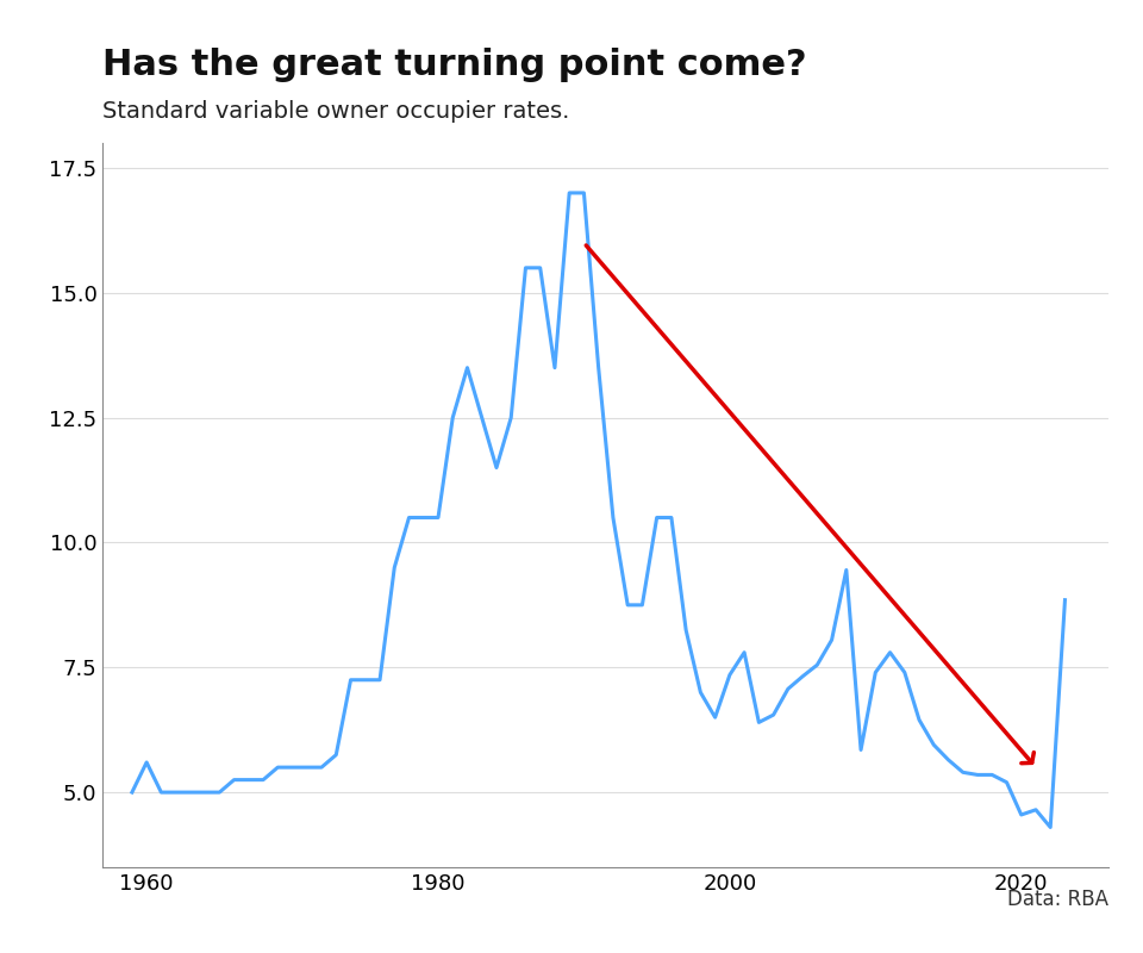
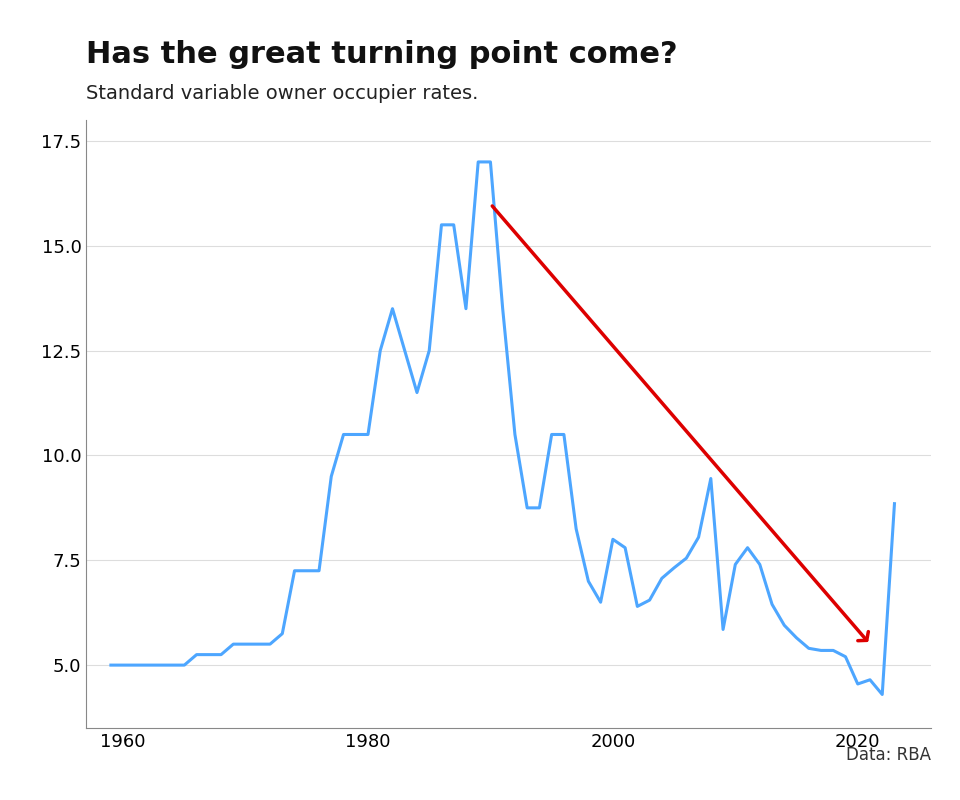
1960: 5.60 -> 5.00
2000: 7.35 -> 8.00
